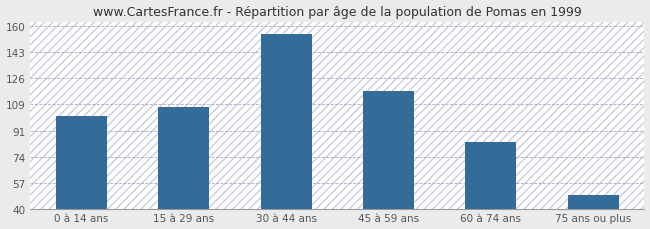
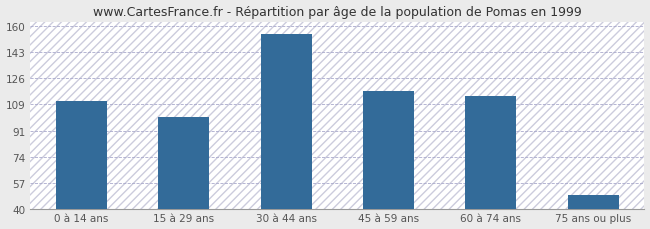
0 à 14 ans: 101 -> 111
15 à 29 ans: 107 -> 100
60 à 74 ans: 84 -> 114
